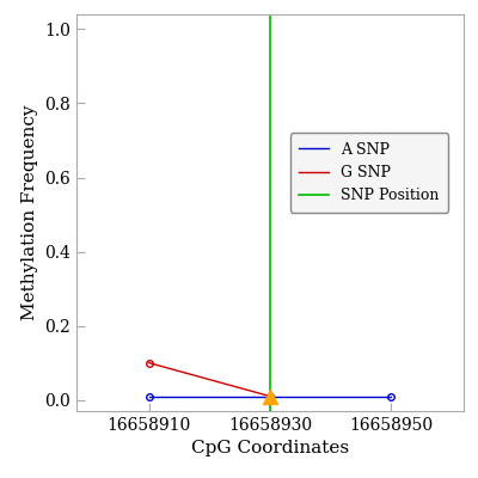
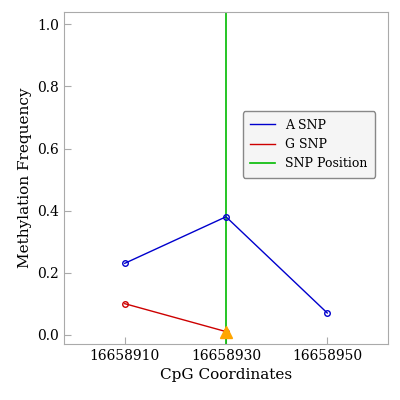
16658910: 0.01 -> 0.23
16658930: 0.01 -> 0.38
16658950: 0.01 -> 0.07
